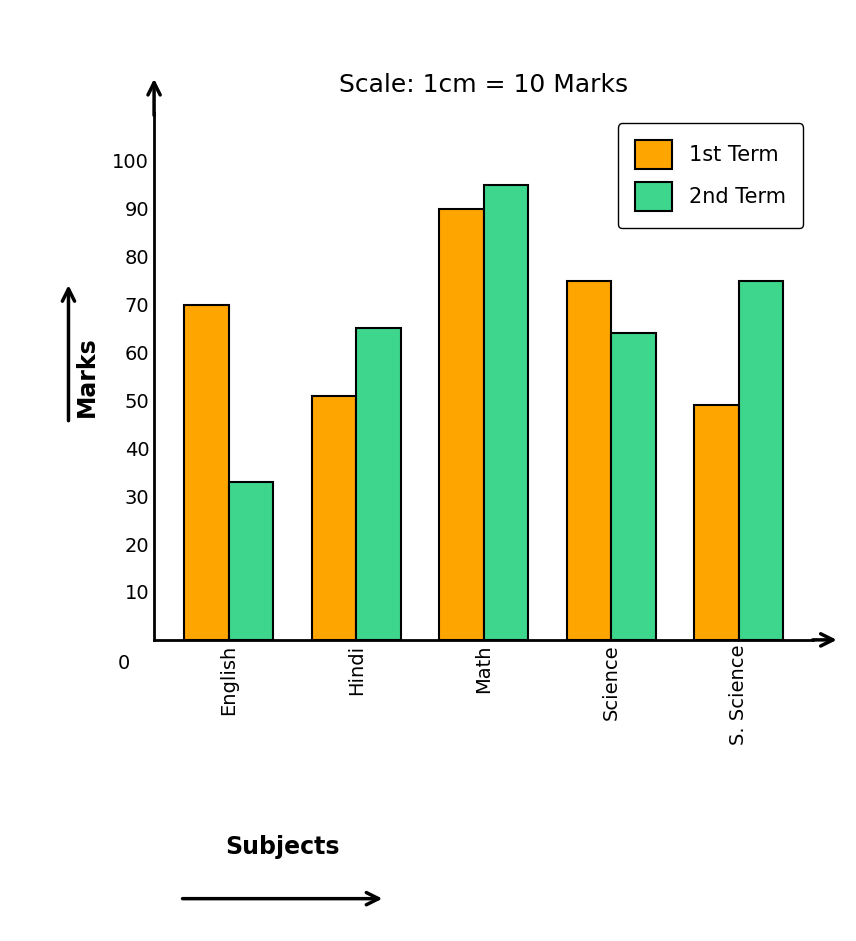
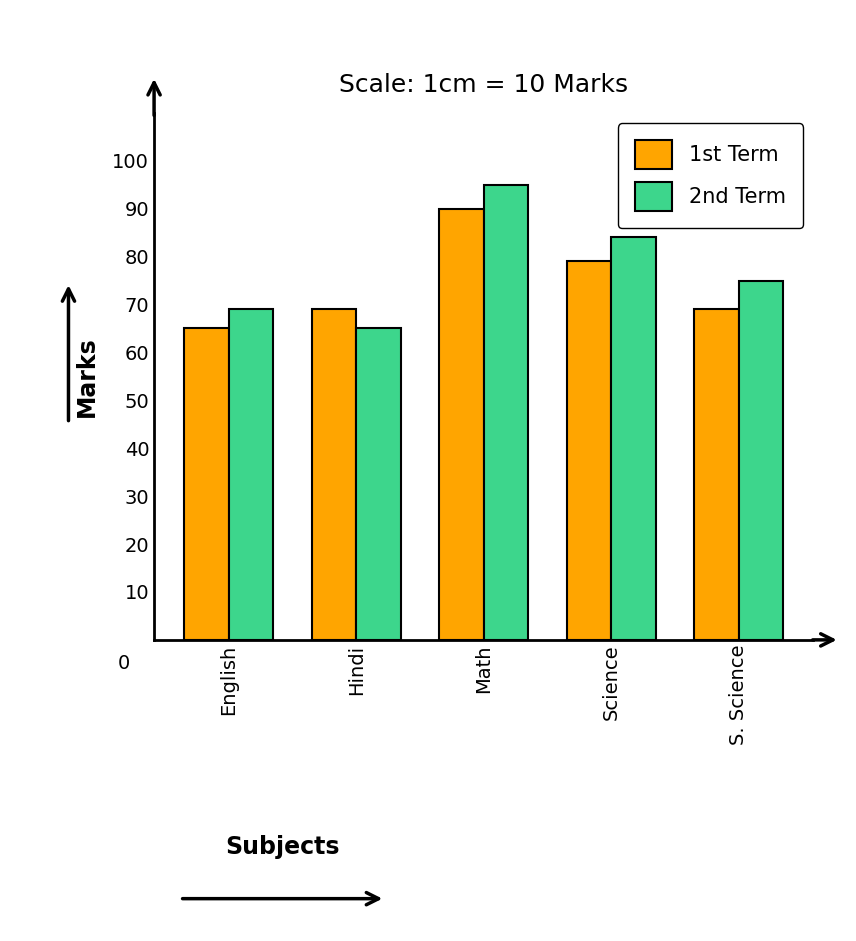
1st Term/English: 70 -> 65
2nd Term/English: 33 -> 69
1st Term/Hindi: 51 -> 69
1st Term/Science: 75 -> 79
2nd Term/Science: 64 -> 84
1st Term/S. Science: 49 -> 69
